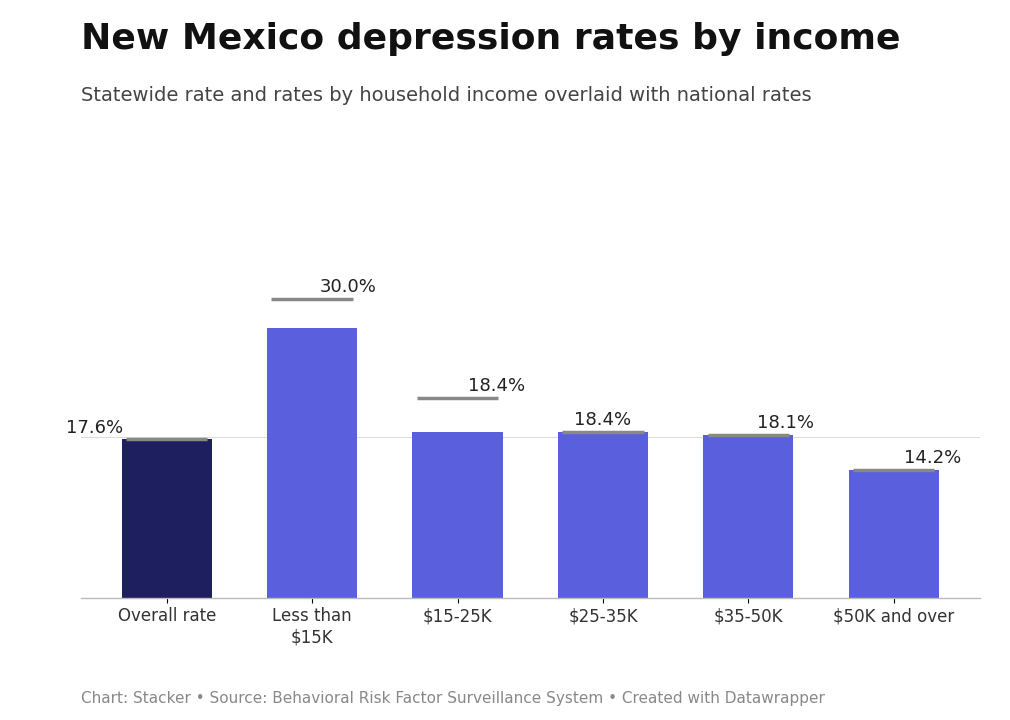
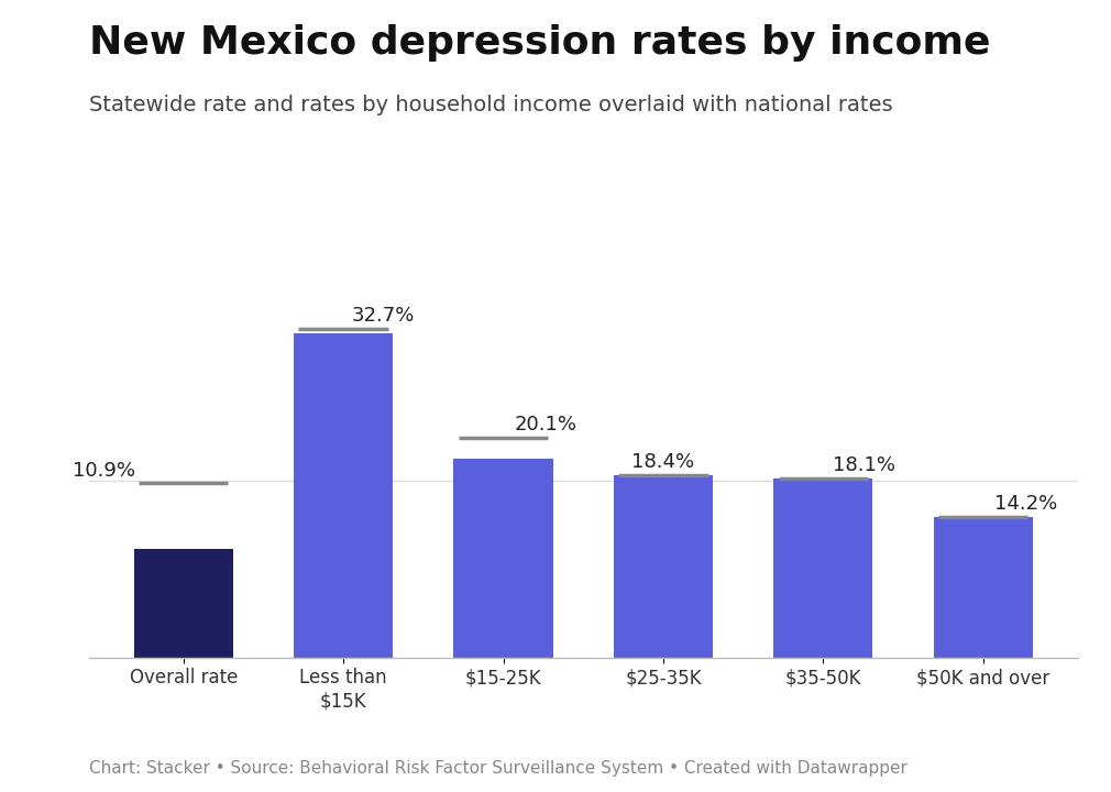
Overall rate: 17.6% -> 10.9%
Less than $15K: 30.0% -> 32.7%
$15-25K: 18.4% -> 20.1%
